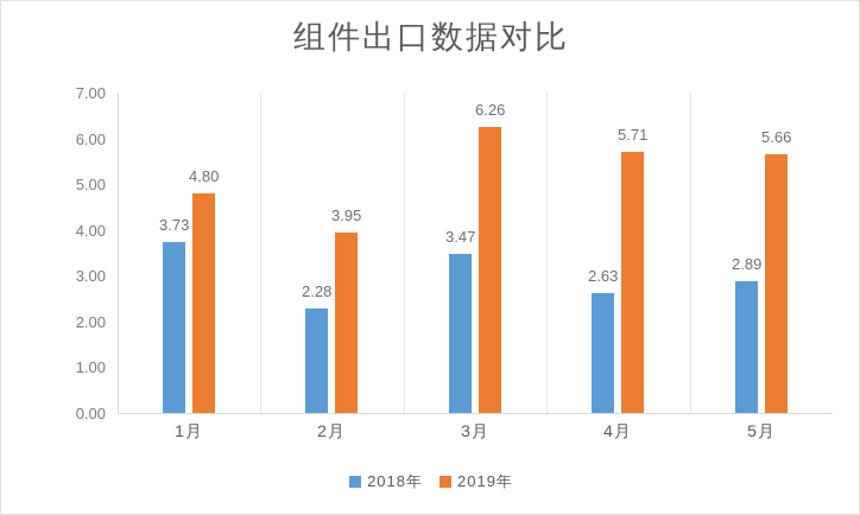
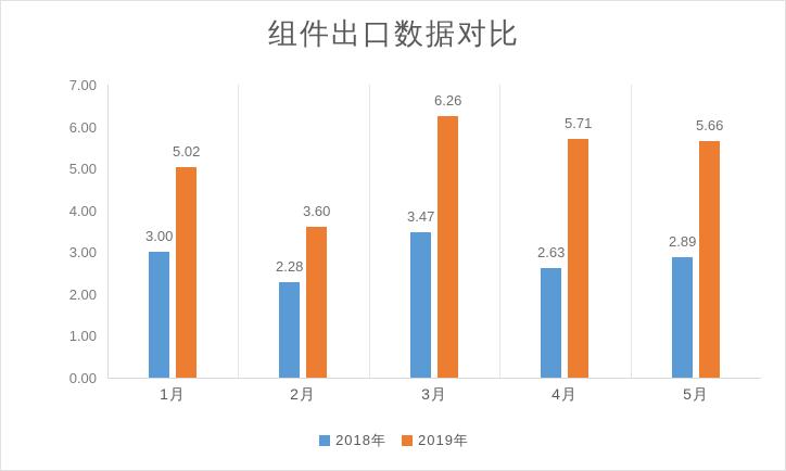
2018年/1月: 3.73 -> 3.00
2019年/1月: 4.80 -> 5.02
2019年/2月: 3.95 -> 3.60
